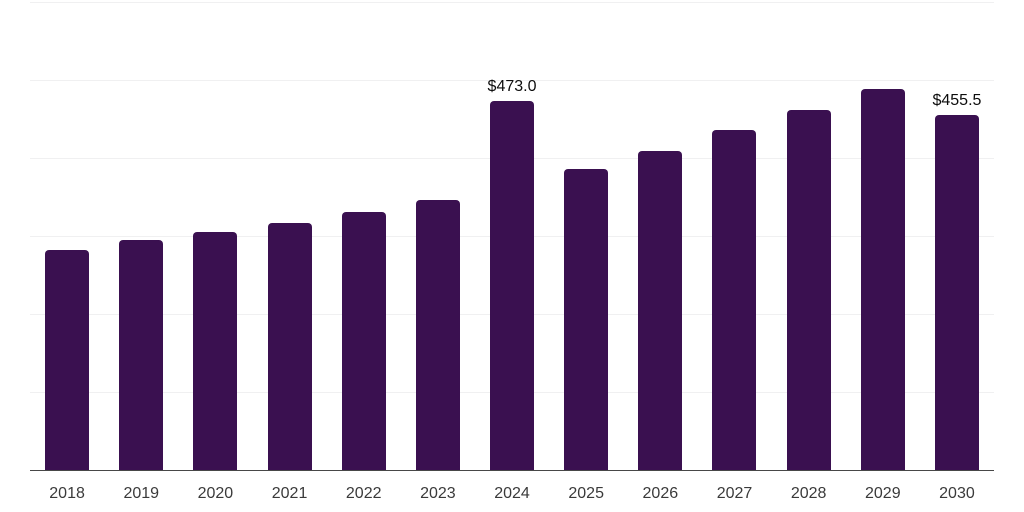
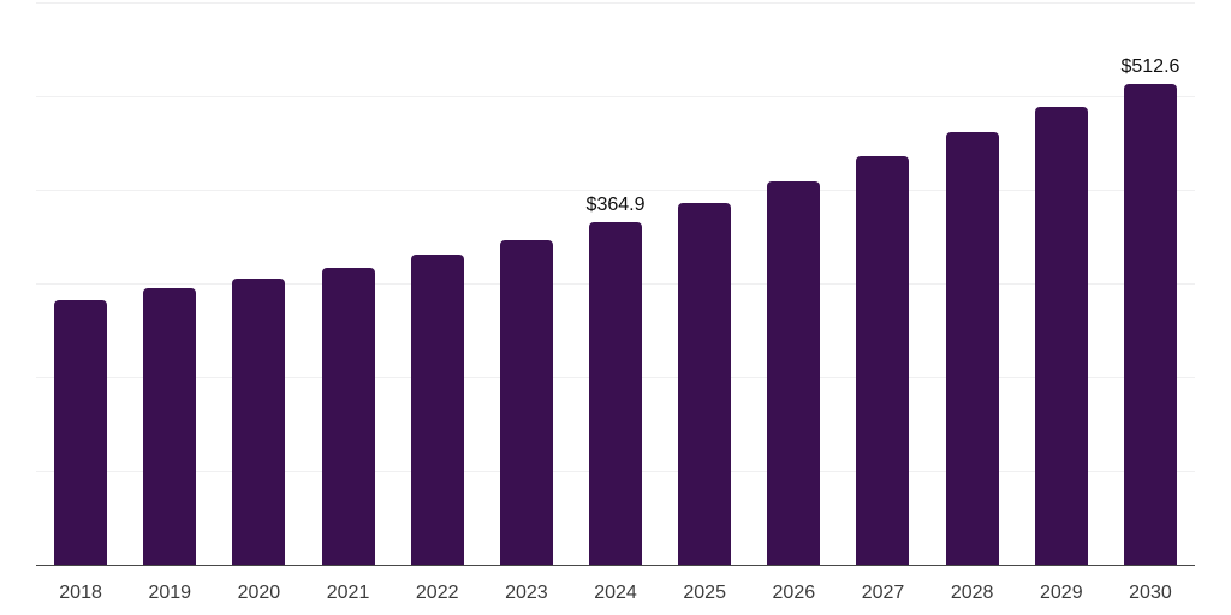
2024: $473.0 -> $364.9
2030: $455.5 -> $512.6
